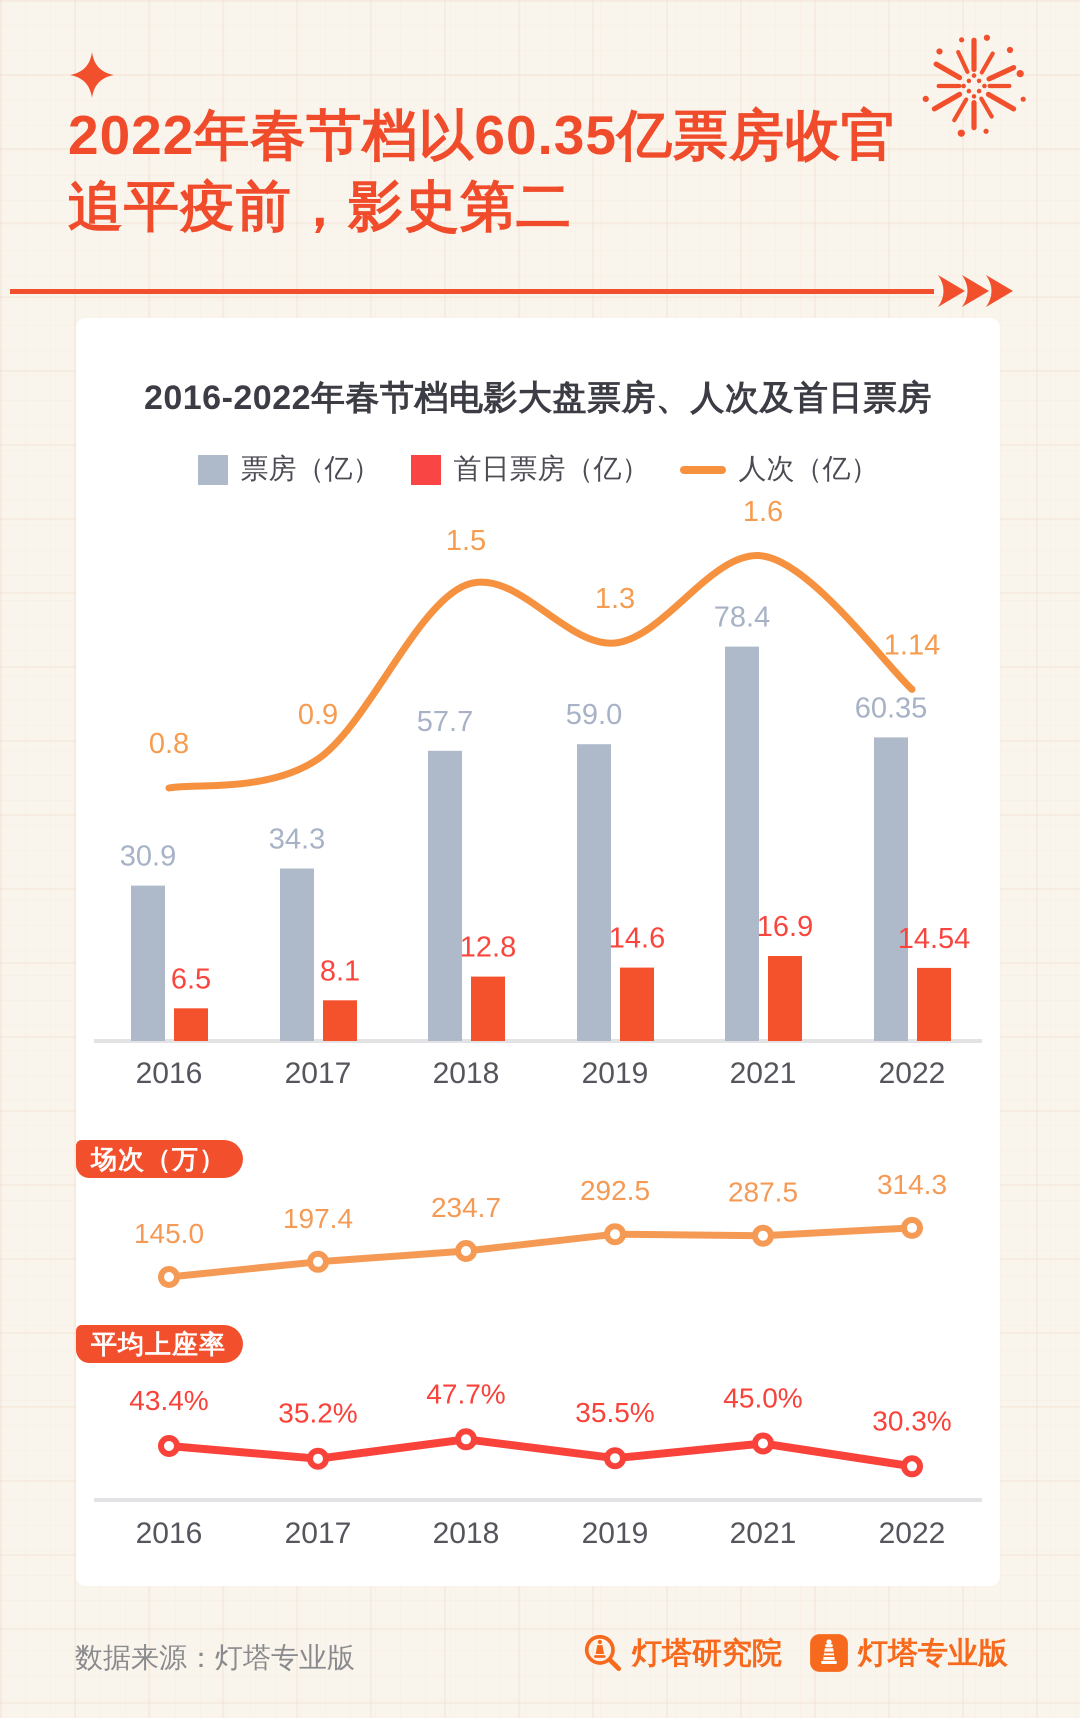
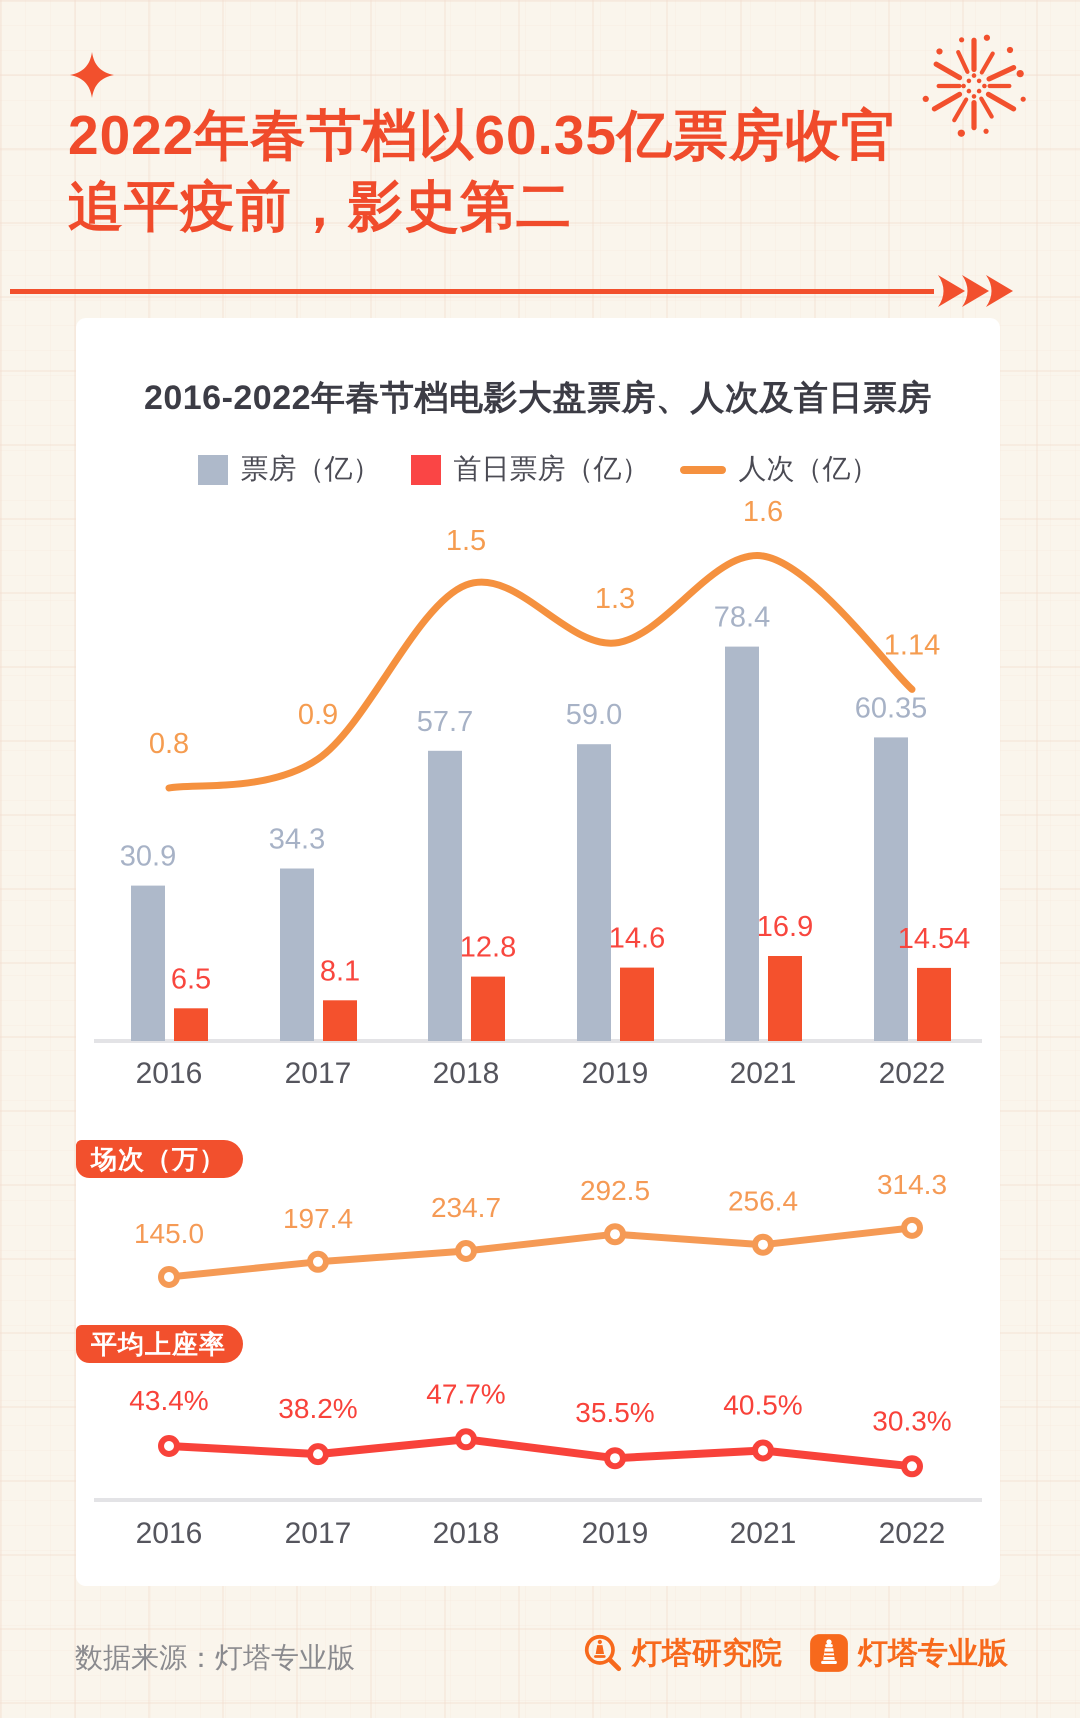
场次（万）/2021: 287.5 -> 256.4
平均上座率/2017: 35.2% -> 38.2%
平均上座率/2021: 45.0% -> 40.5%
